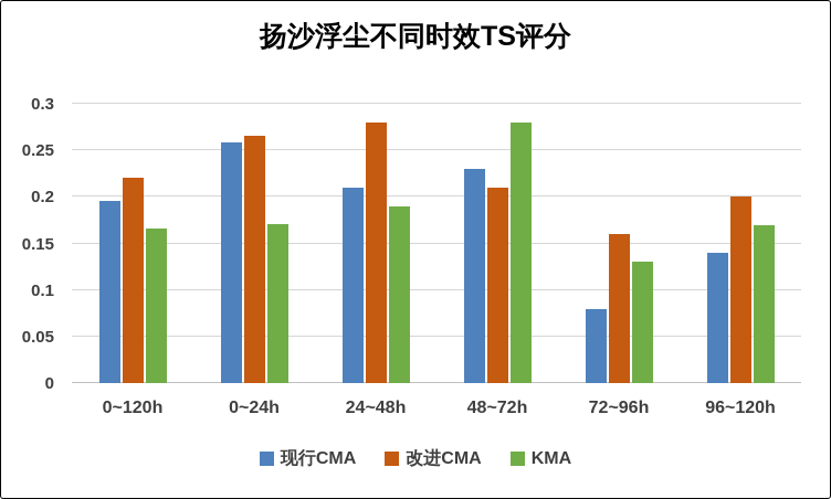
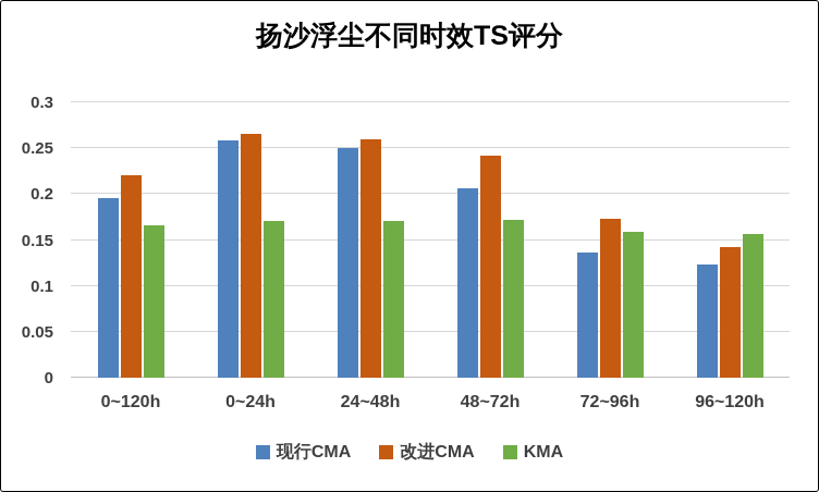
现行CMA/24~48h: 0.21 -> 0.25
改进CMA/24~48h: 0.28 -> 0.26
KMA/24~48h: 0.19 -> 0.17
现行CMA/48~72h: 0.23 -> 0.21
改进CMA/48~72h: 0.21 -> 0.24
KMA/48~72h: 0.28 -> 0.17
现行CMA/72~96h: 0.08 -> 0.14
改进CMA/72~96h: 0.16 -> 0.17
KMA/72~96h: 0.13 -> 0.16
现行CMA/96~120h: 0.14 -> 0.12
改进CMA/96~120h: 0.20 -> 0.14
KMA/96~120h: 0.17 -> 0.16
